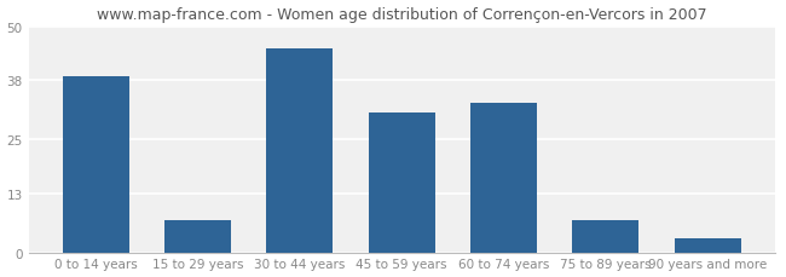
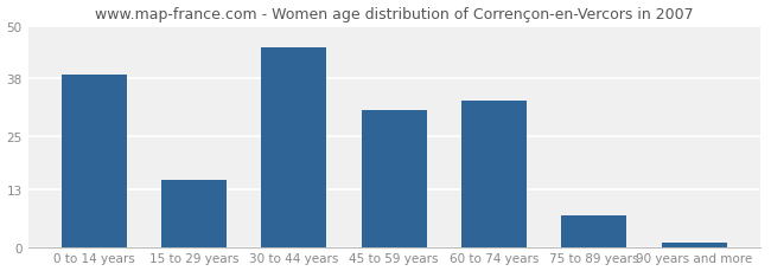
15 to 29 years: 7 -> 15
90 years and more: 3 -> 1
